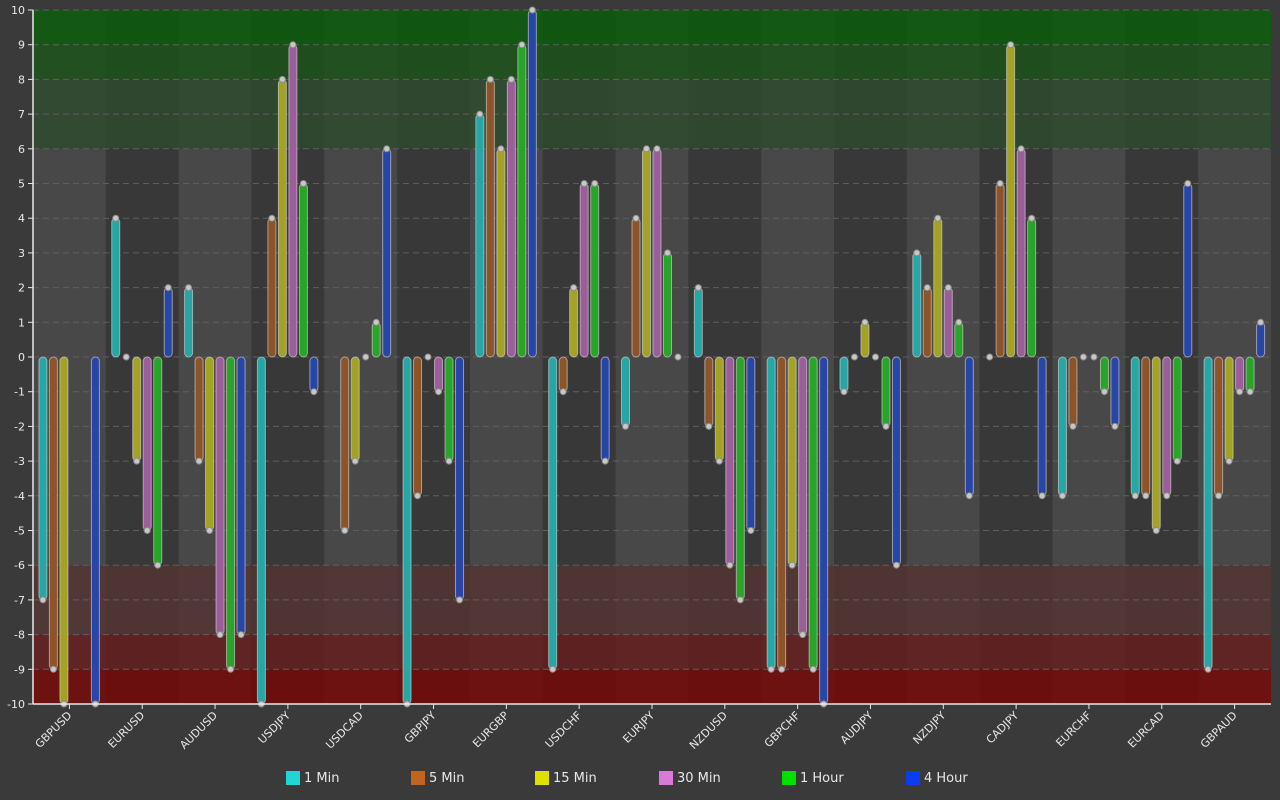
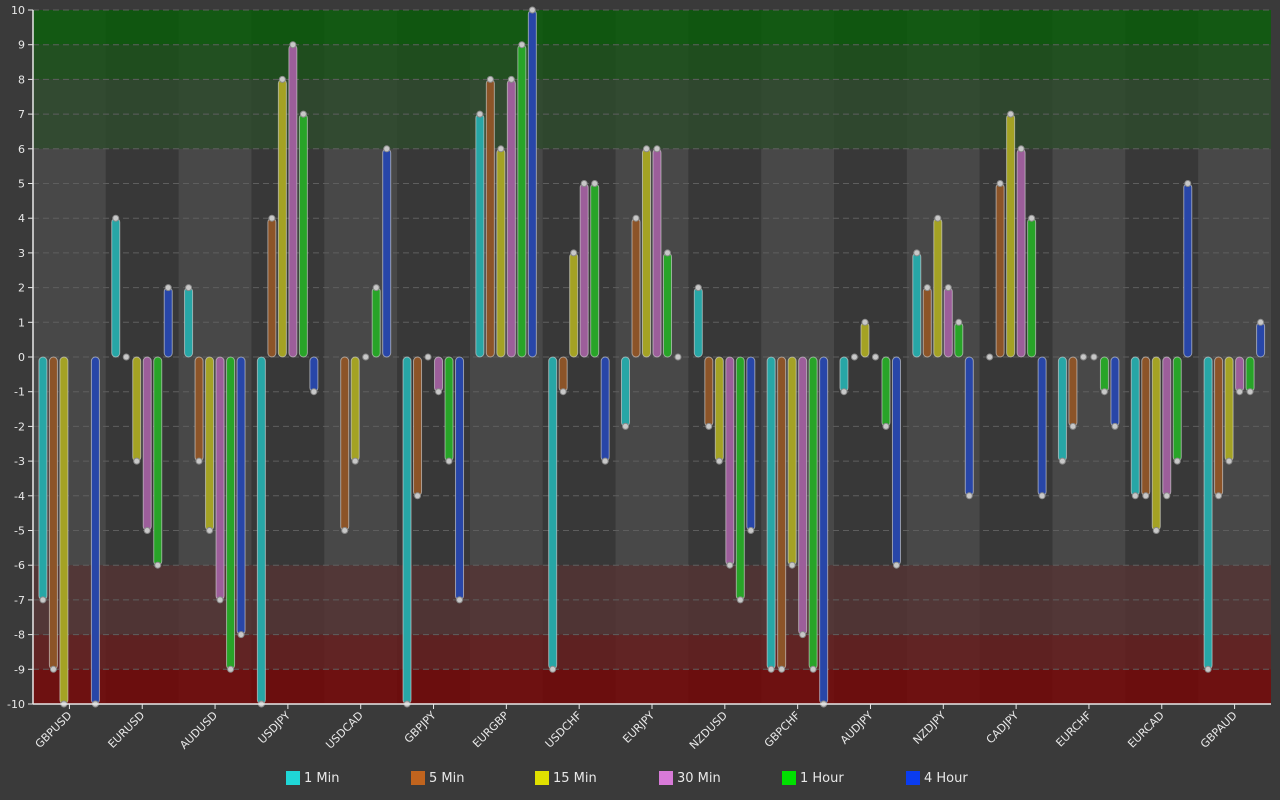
30 Min/AUDUSD: -8 -> -7
1 Hour/USDJPY: 5 -> 7
1 Hour/USDCAD: 1 -> 2
15 Min/USDCHF: 2 -> 3
15 Min/CADJPY: 9 -> 7
1 Min/EURCHF: -4 -> -3
